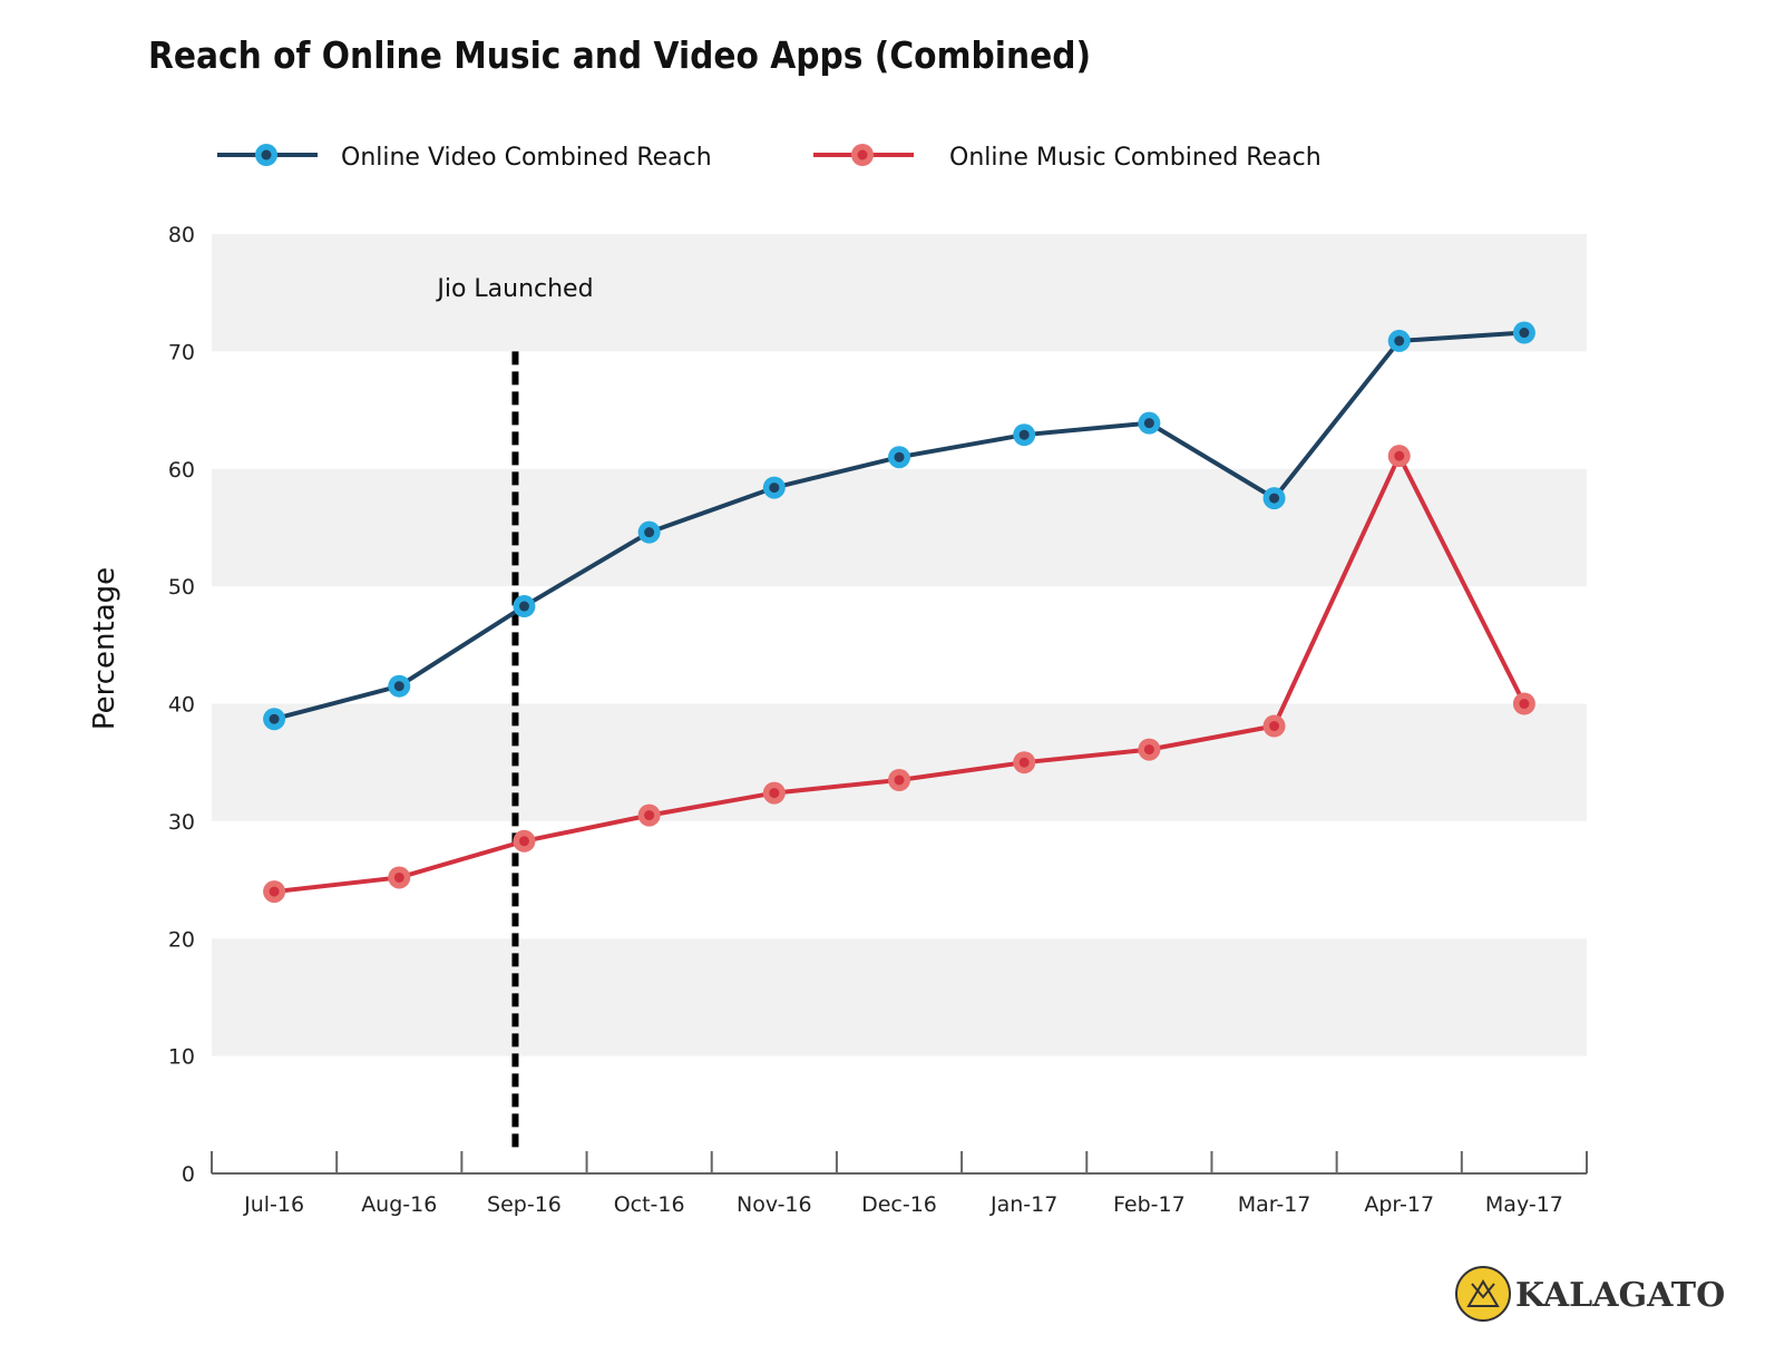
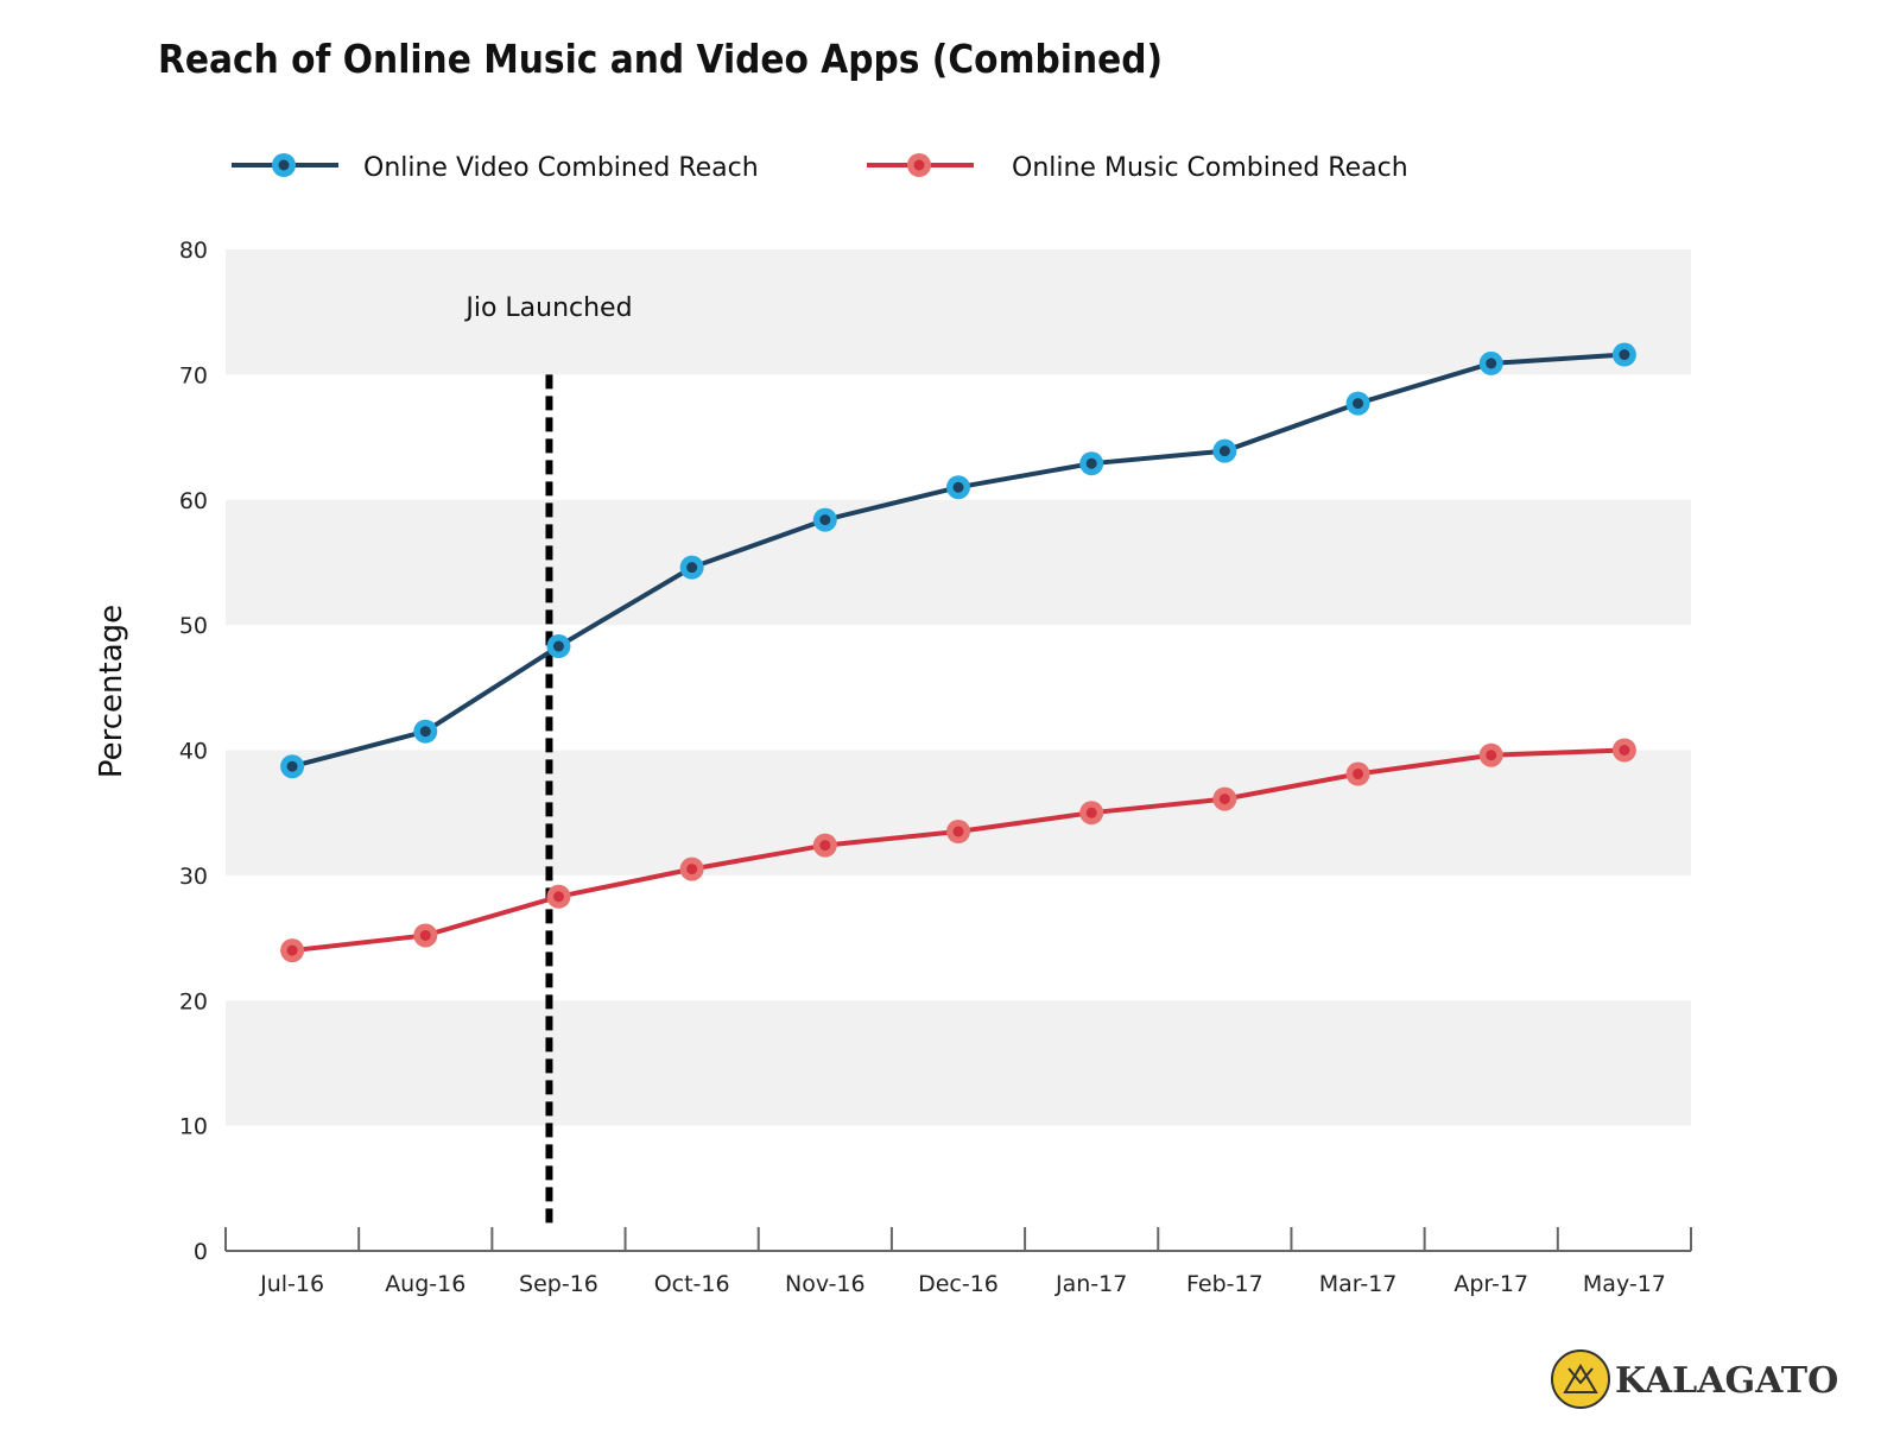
Online Video Combined Reach/Mar-17: 57.5 -> 67.7
Online Music Combined Reach/Apr-17: 61.1 -> 39.6
